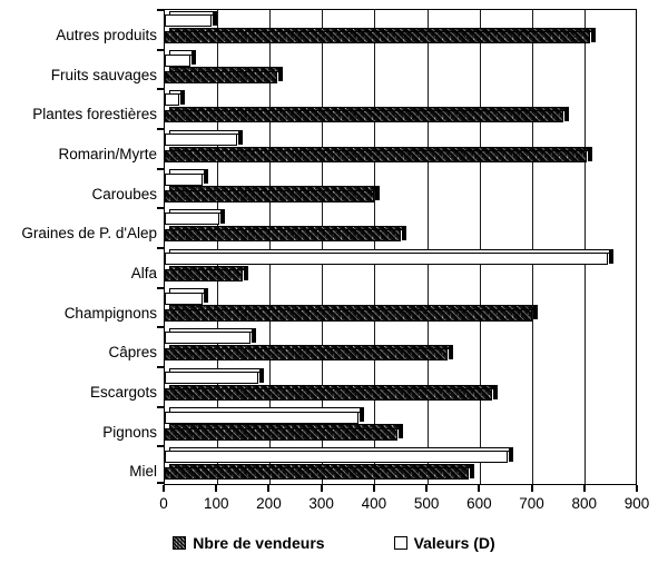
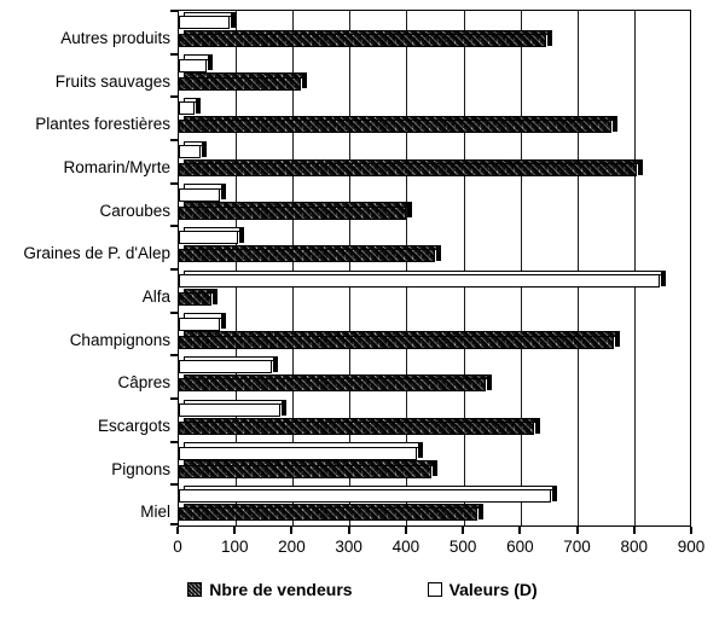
Nbre de vendeurs/Autres produits: 810 -> 640
Valeurs (D)/Romarin/Myrte: 140 -> 40
Nbre de vendeurs/Alfa: 150 -> 60
Nbre de vendeurs/Champignons: 700 -> 760
Valeurs (D)/Pignons: 370 -> 420
Nbre de vendeurs/Miel: 580 -> 520
